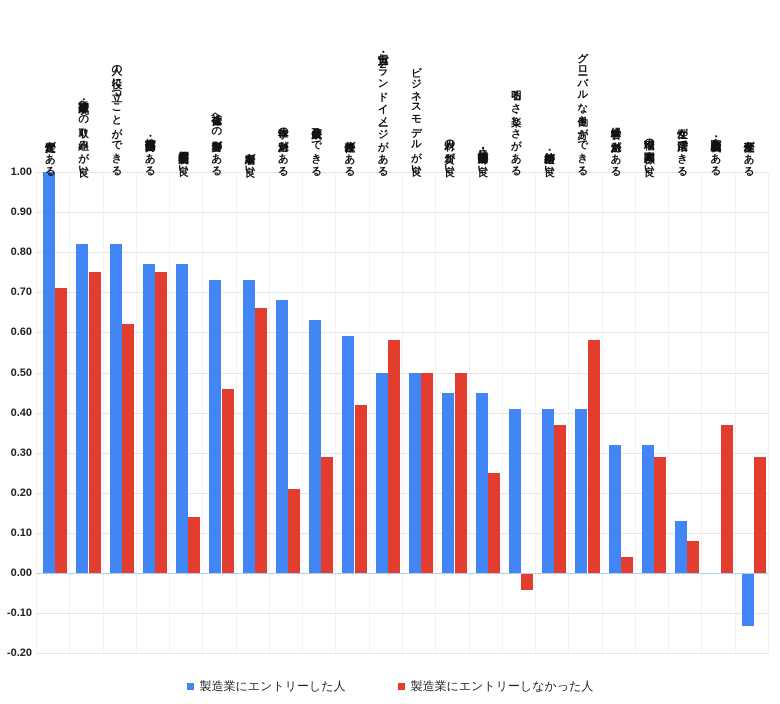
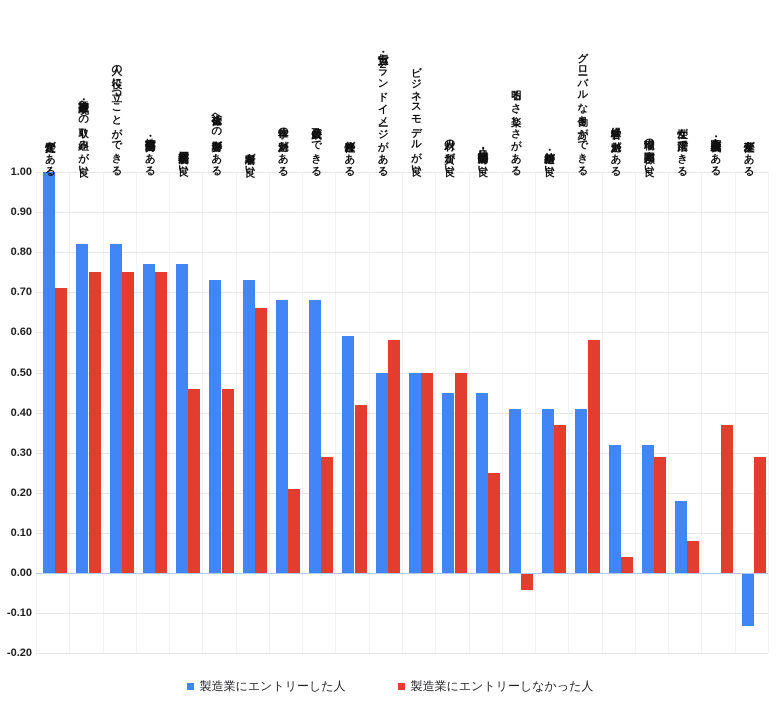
製造業にエントリーしなかった人/人の役に立つことができる: 0.62 -> 0.75
製造業にエントリーしなかった人/福利厚生制度が良い: 0.14 -> 0.46
製造業にエントリーした人/自己成長ができる: 0.63 -> 0.68
製造業にエントリーした人/女性が活躍できる: 0.13 -> 0.18
